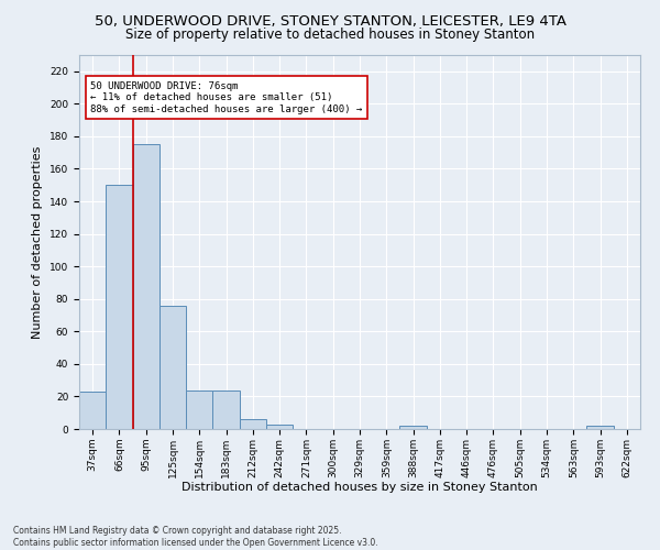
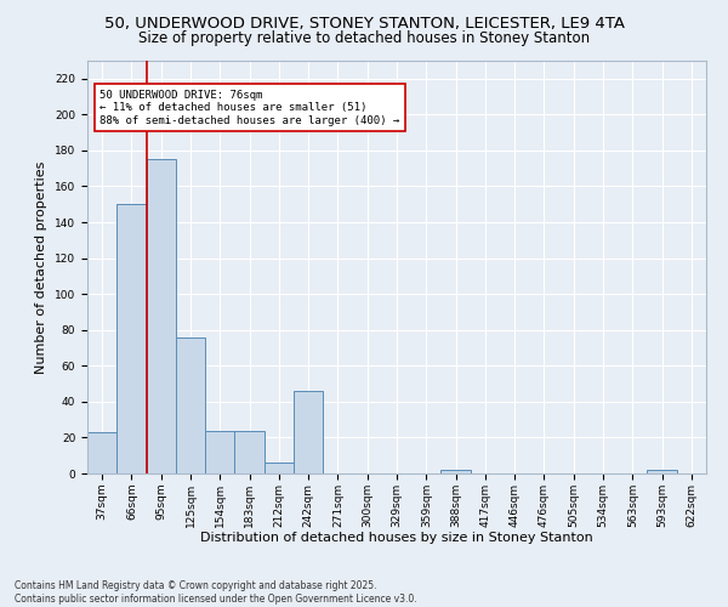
242sqm: 3 -> 46
